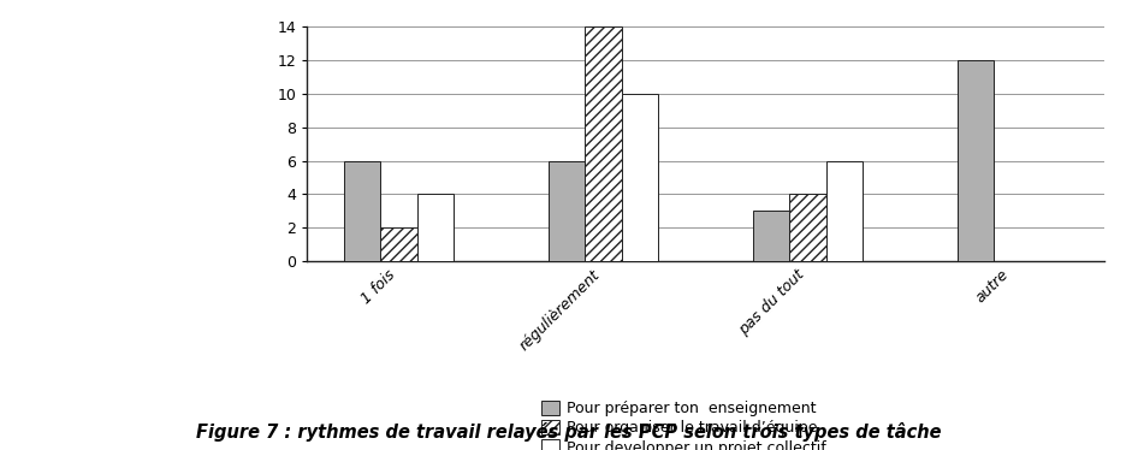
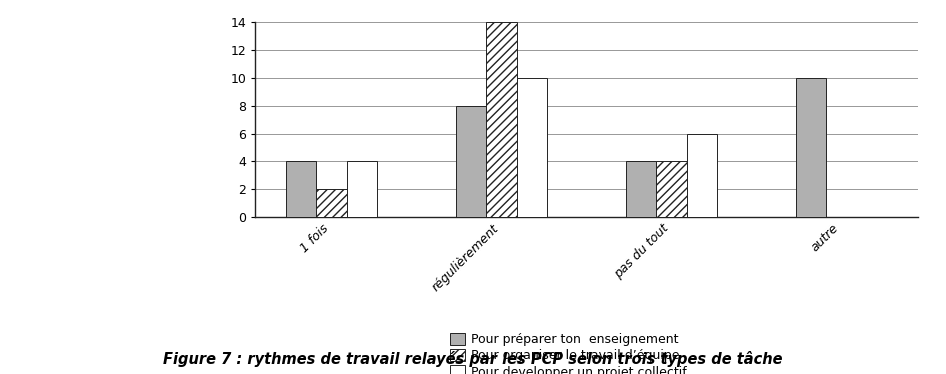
Pour préparer ton enseignement/1 fois: 6 -> 4
Pour préparer ton enseignement/régulièrement: 6 -> 8
Pour préparer ton enseignement/pas du tout: 3 -> 4
Pour préparer ton enseignement/autre: 12 -> 10
